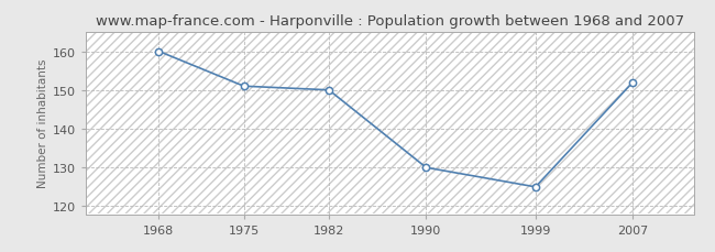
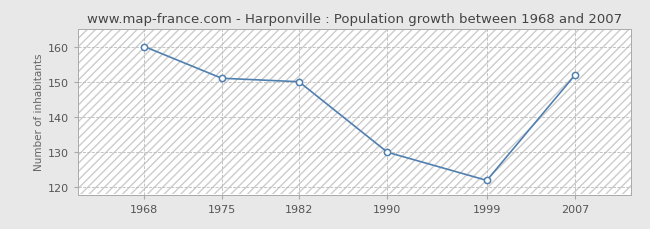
1999: 125 -> 122
